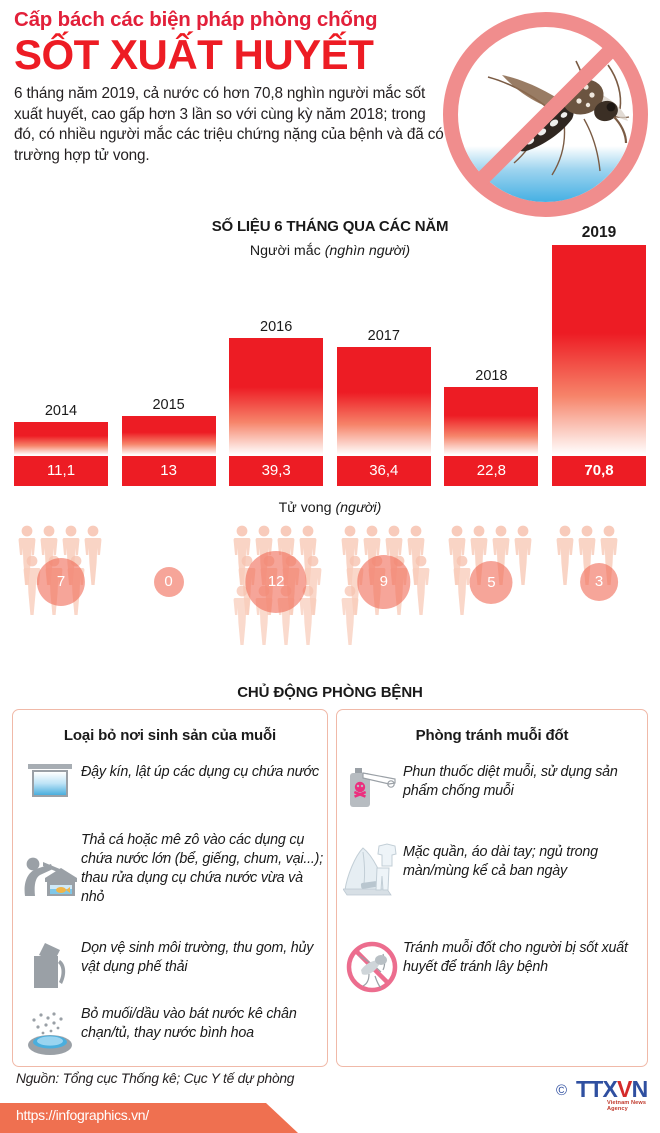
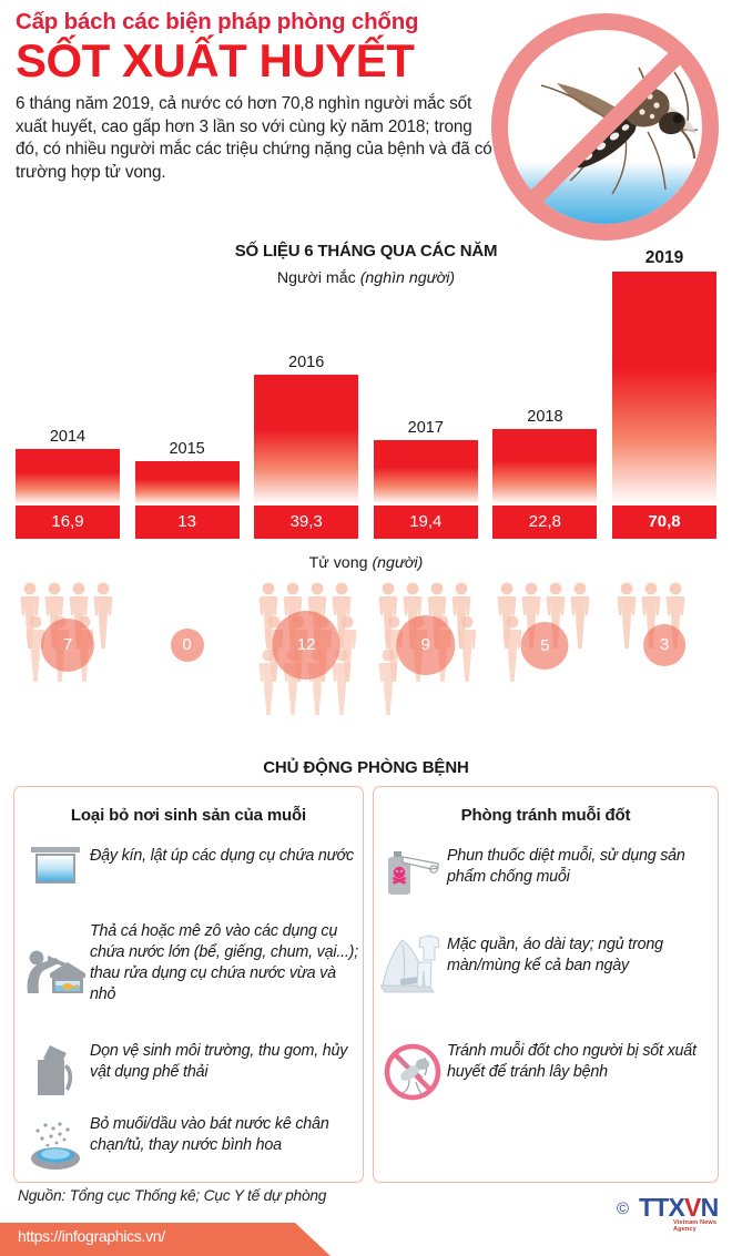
2014: 11,1 -> 16,9
2017: 36,4 -> 19,4
